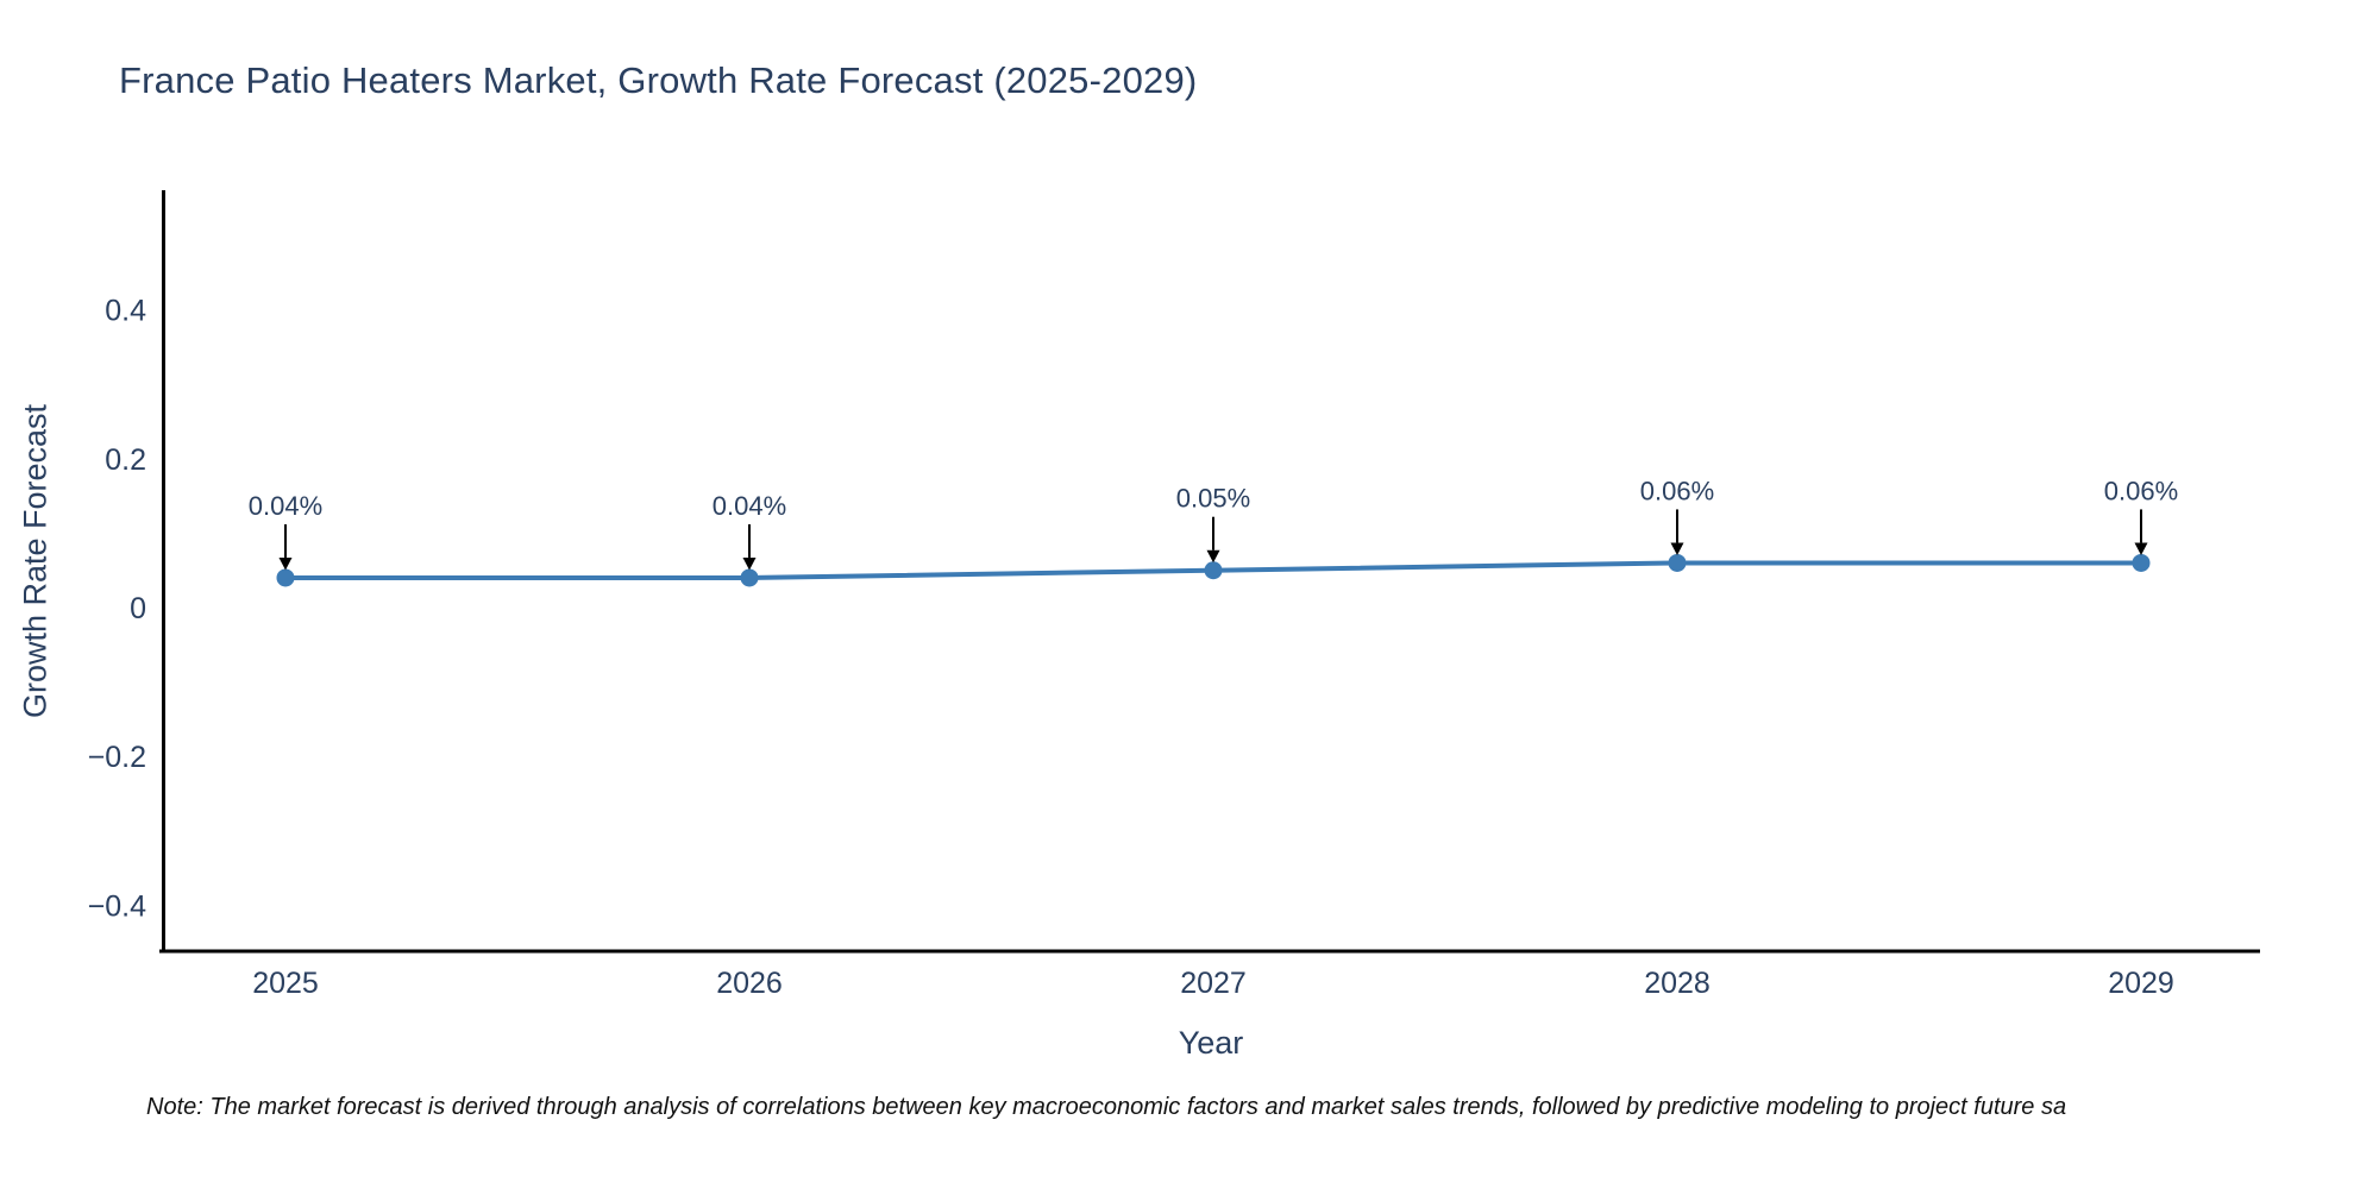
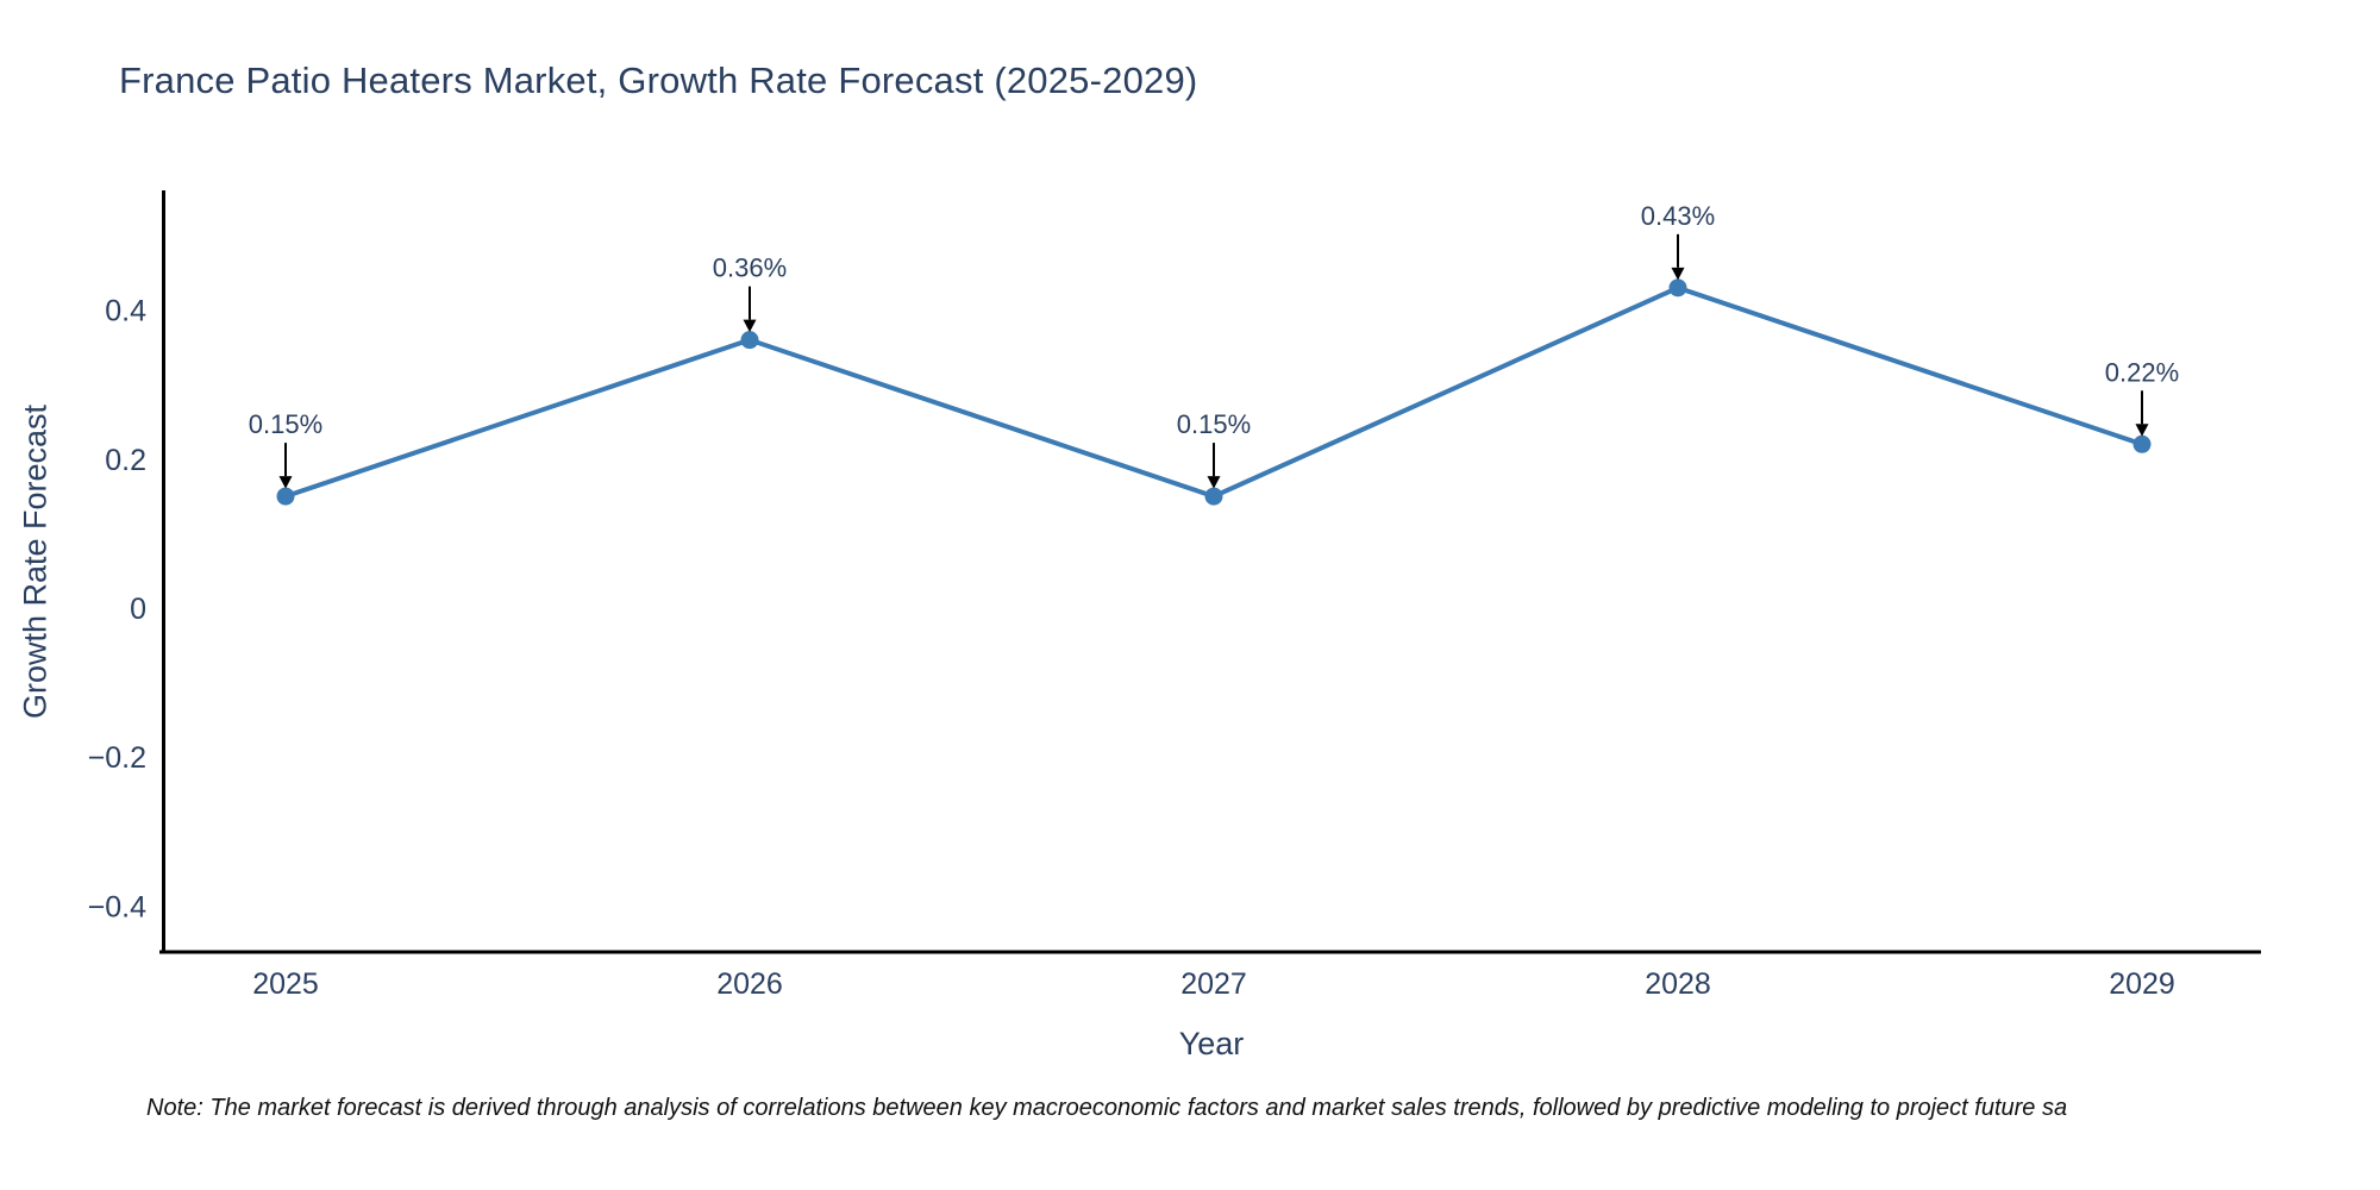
2025: 0.04% -> 0.15%
2026: 0.04% -> 0.36%
2027: 0.05% -> 0.15%
2028: 0.06% -> 0.43%
2029: 0.06% -> 0.22%
